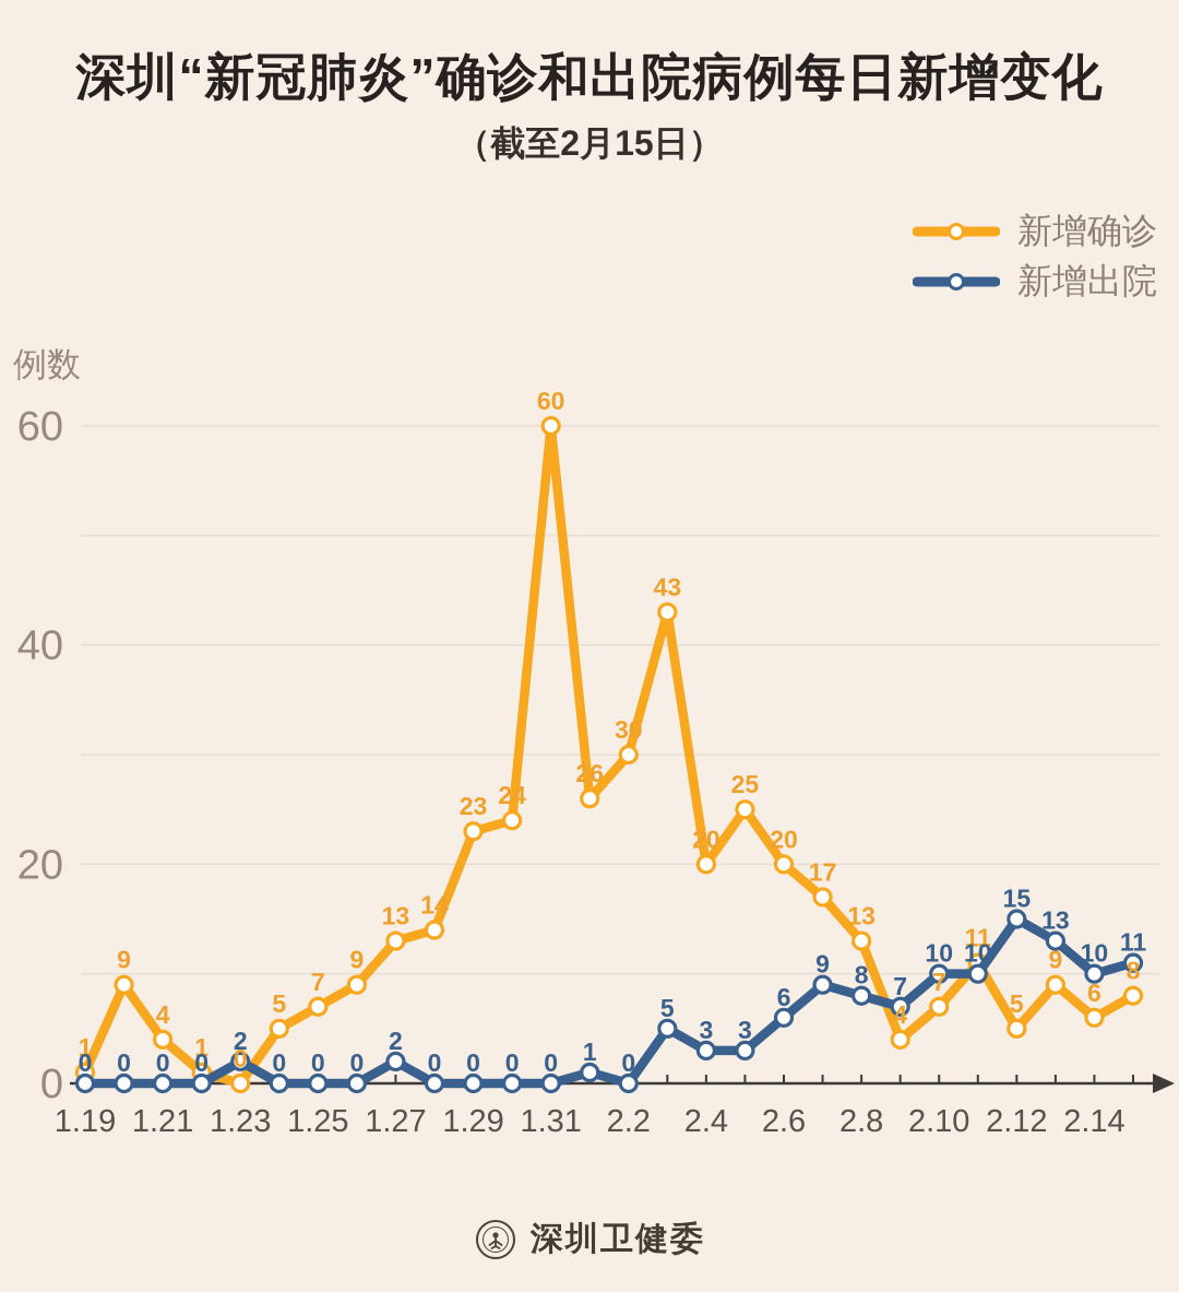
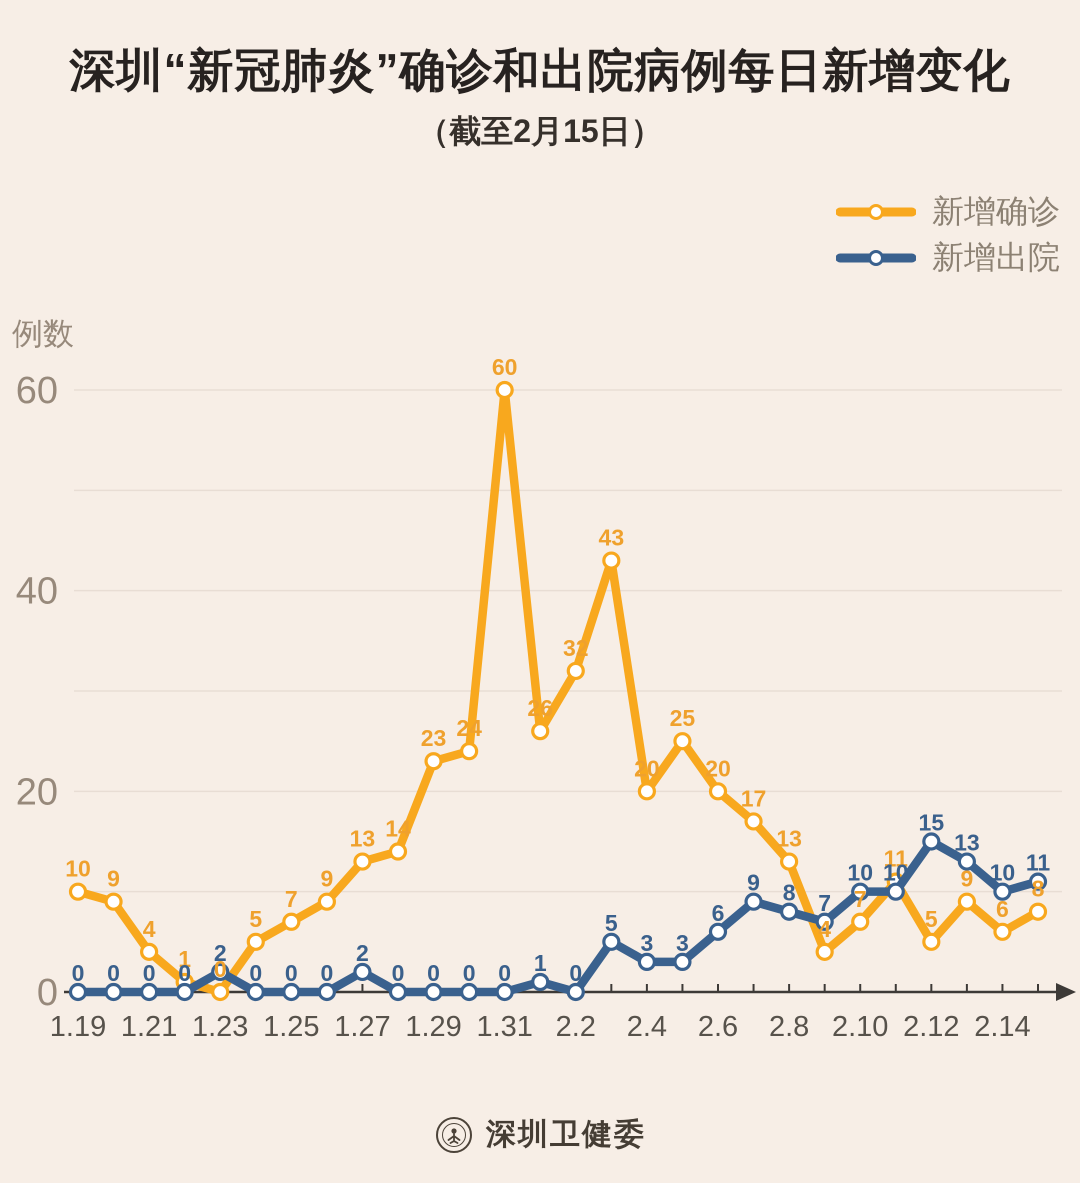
新增确诊/1.19: 1 -> 10
新增确诊/2.2: 30 -> 32
